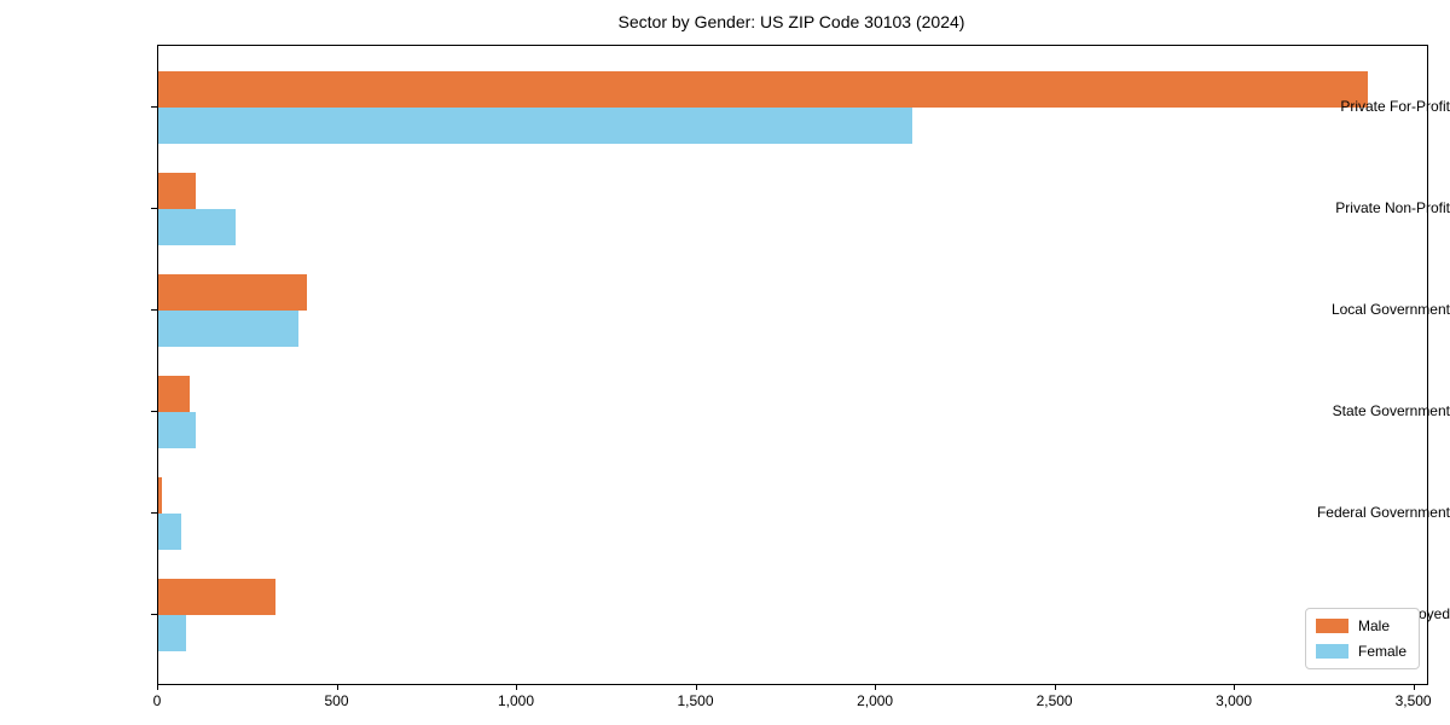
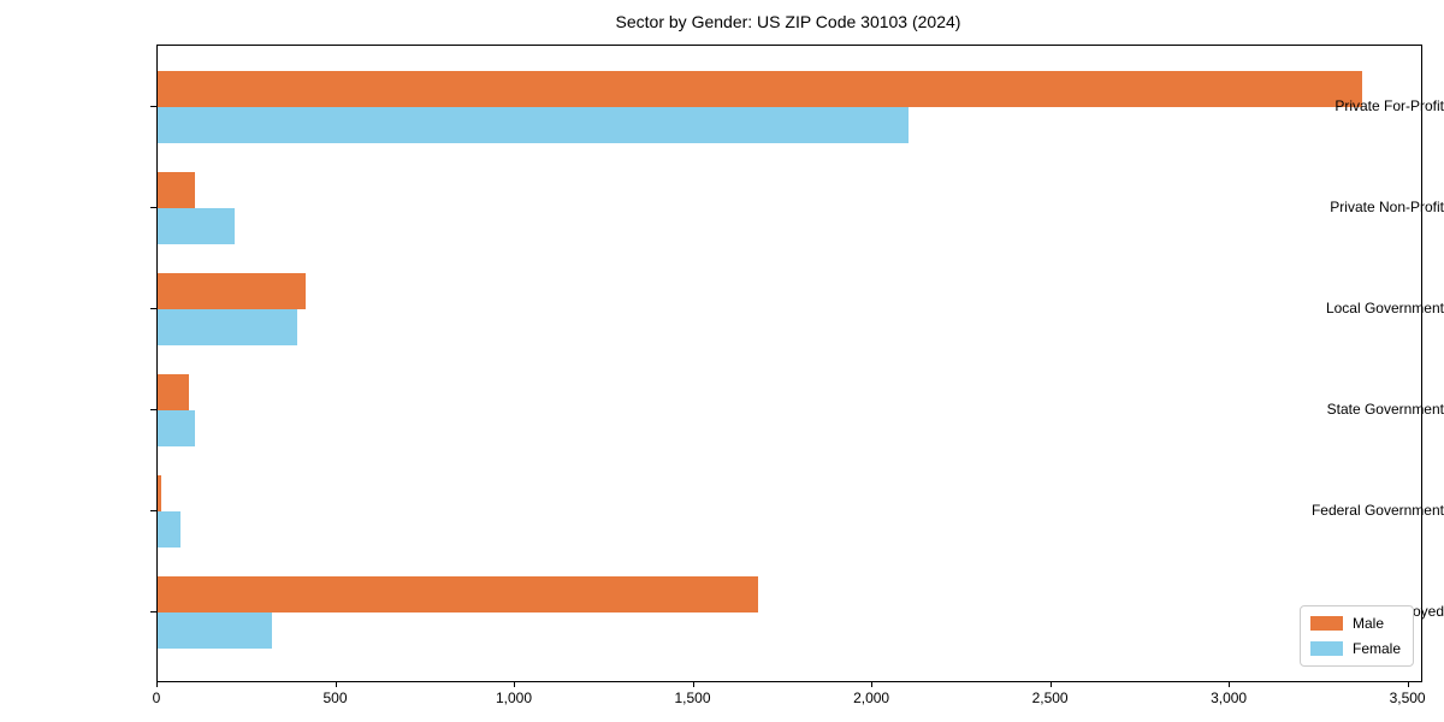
Male/Self-Employed: 320 -> 1680
Female/Self-Employed: 80 -> 320
